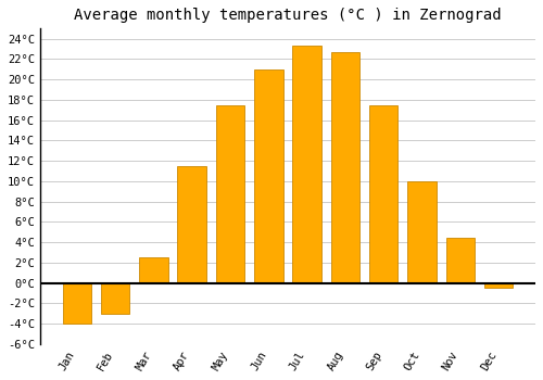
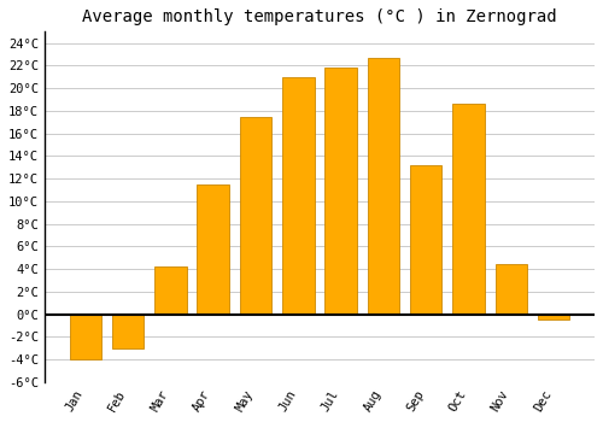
Mar: 2.5°C -> 4.2°C
Jul: 23.3°C -> 21.8°C
Sep: 17.5°C -> 13.2°C
Oct: 10.0°C -> 18.6°C
